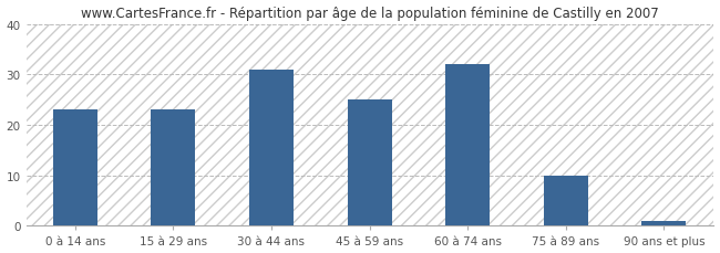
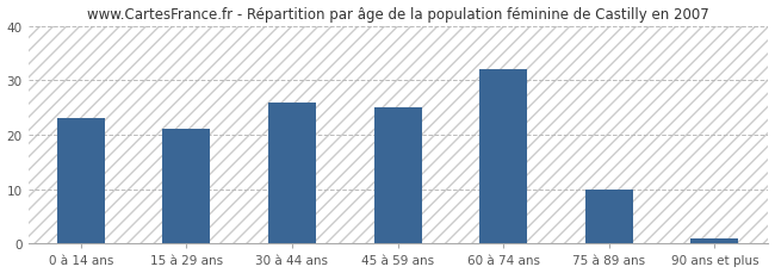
15 à 29 ans: 23 -> 21
30 à 44 ans: 31 -> 26
